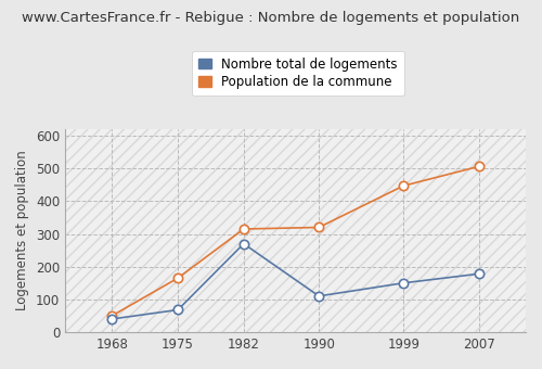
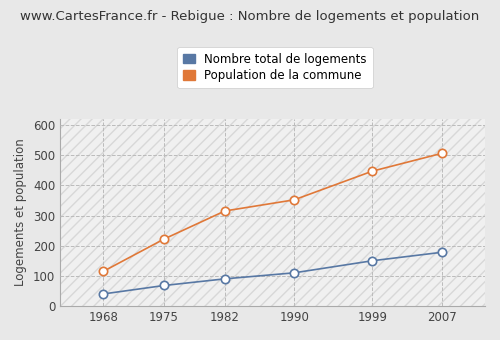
Population de la commune/1968: 50 -> 115
Population de la commune/1975: 165 -> 222
Nombre total de logements/1982: 270 -> 90
Population de la commune/1990: 320 -> 352
